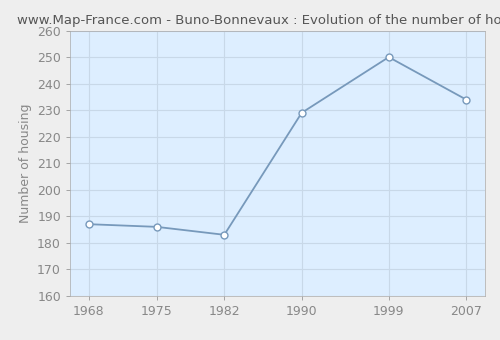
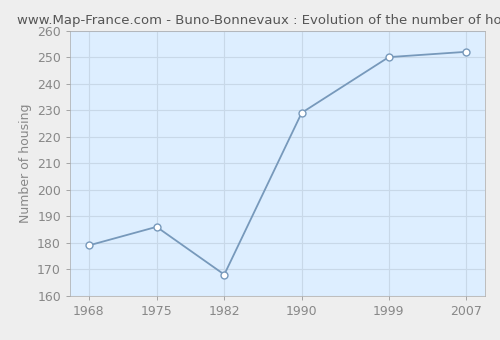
1968: 187 -> 179
1982: 183 -> 168
2007: 234 -> 252
